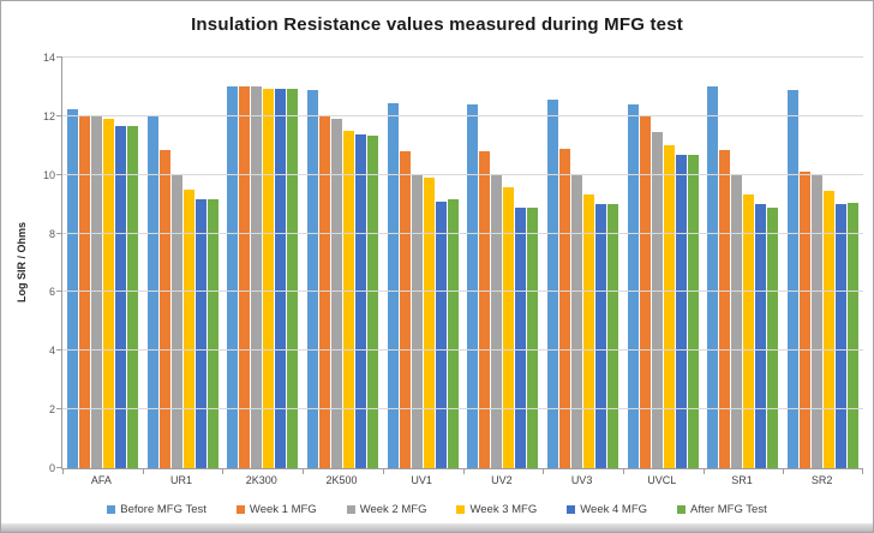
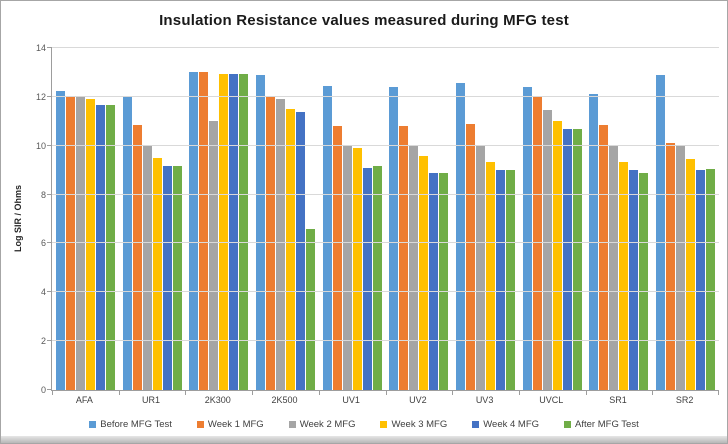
Week 2 MFG/2K300: 13.0 -> 11.0
After MFG Test/2K500: 11.3 -> 6.6
Before MFG Test/SR1: 13.0 -> 12.1
